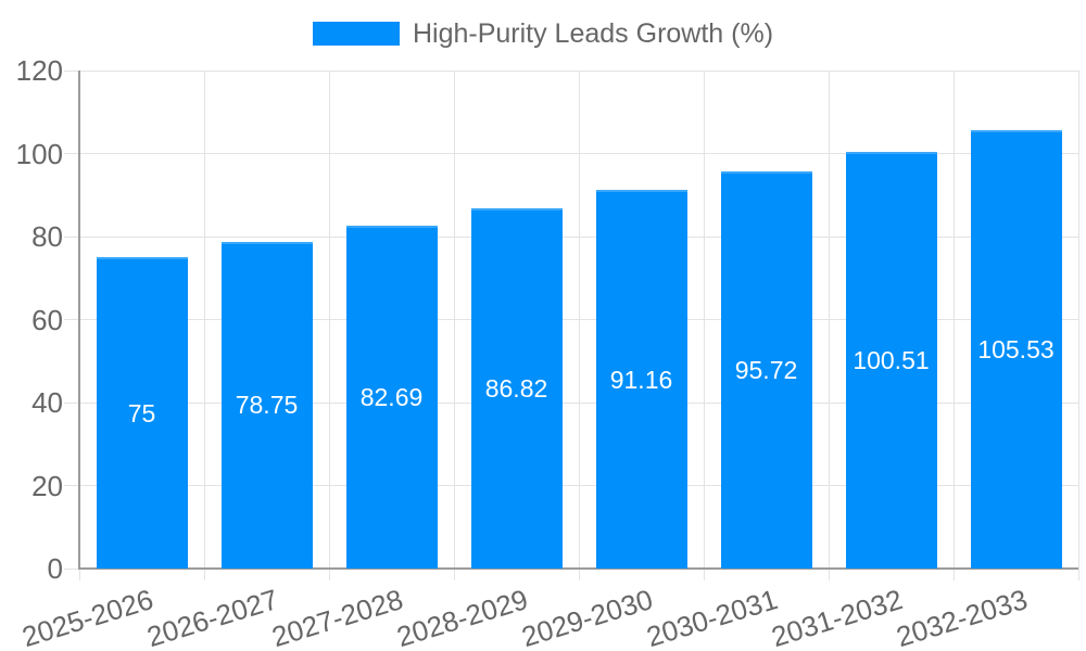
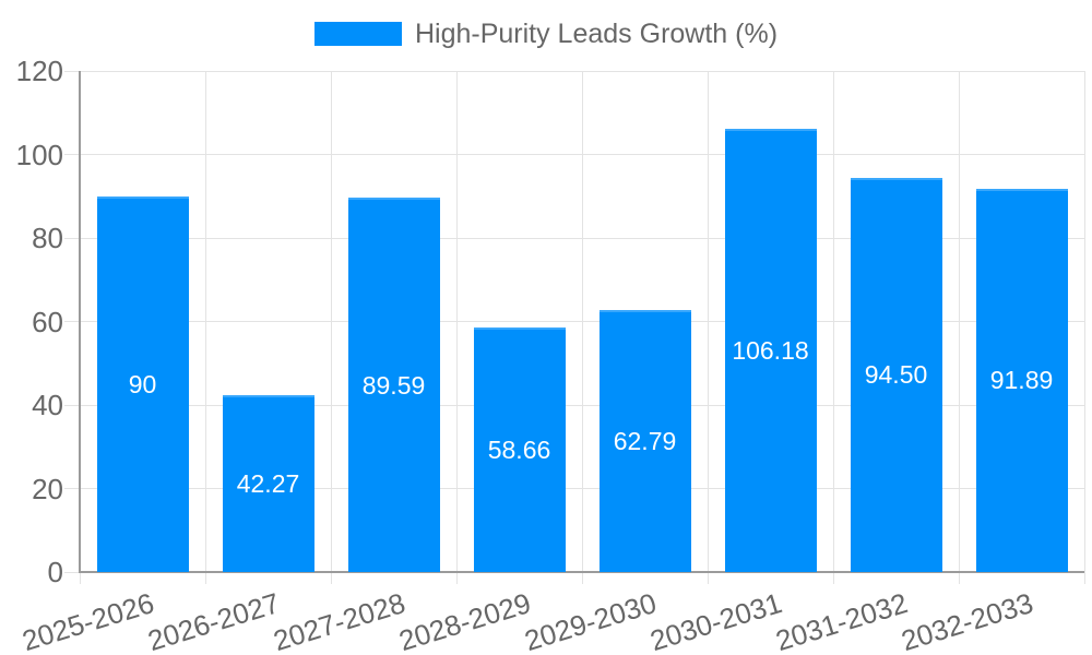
2025-2026: 75 -> 90
2026-2027: 78.75 -> 42.27
2027-2028: 82.69 -> 89.59
2028-2029: 86.82 -> 58.66
2029-2030: 91.16 -> 62.79
2030-2031: 95.72 -> 106.18
2031-2032: 100.51 -> 94.50
2032-2033: 105.53 -> 91.89
